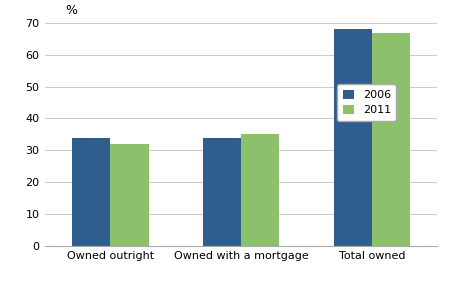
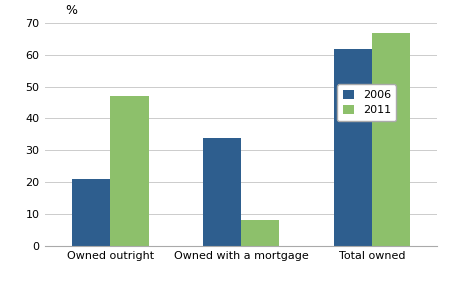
2006/Owned outright: 34 -> 21
2011/Owned outright: 32 -> 47
2011/Owned with a mortgage: 35 -> 8
2006/Total owned: 68 -> 62
